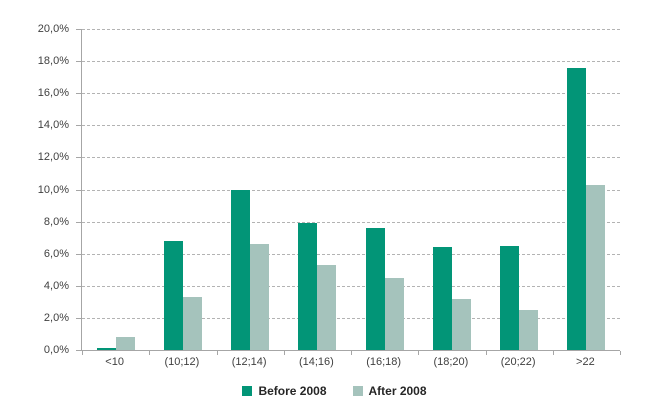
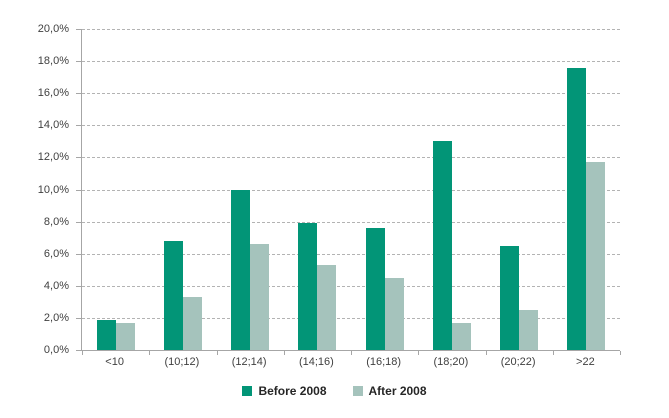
Before 2008/<10: 0,1% -> 1,9%
After 2008/<10: 0,8% -> 1,7%
Before 2008/(18;20): 6,4% -> 13,0%
After 2008/(18;20): 3,2% -> 1,7%
After 2008/>22: 10,3% -> 11,7%
